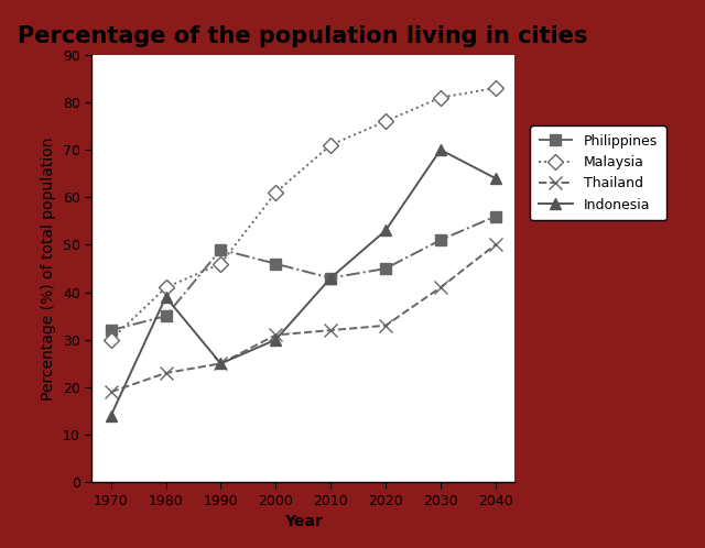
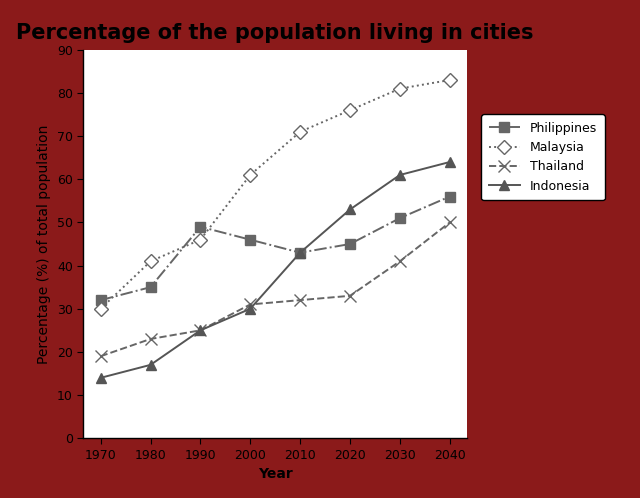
Indonesia/1980: 39 -> 17
Indonesia/2030: 70 -> 61
